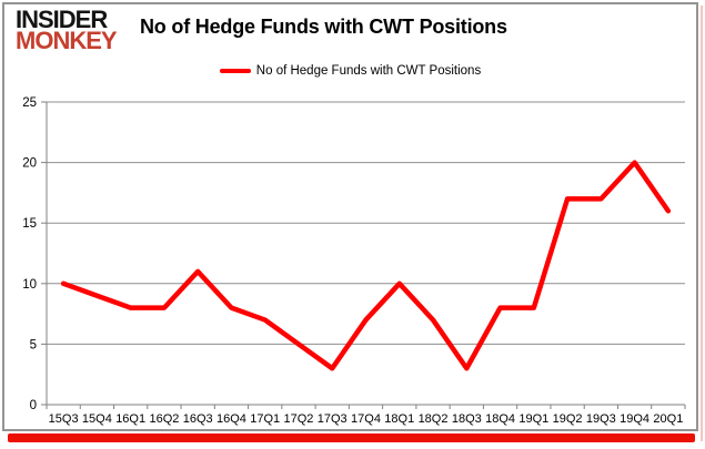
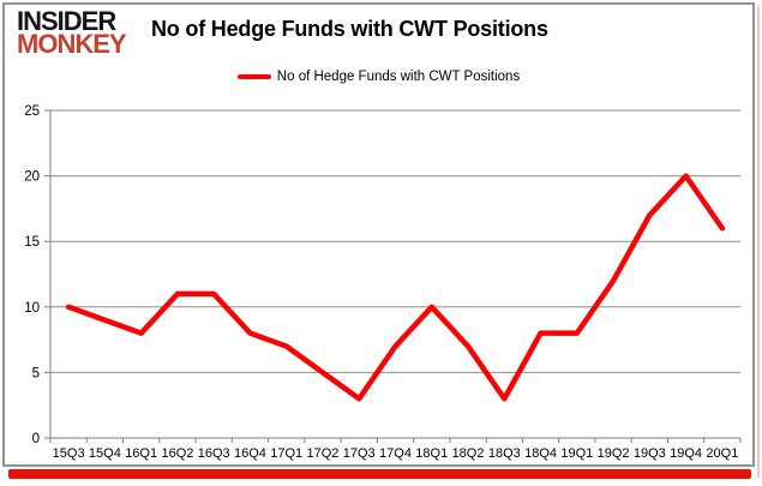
16Q2: 8 -> 11
19Q2: 17 -> 12
